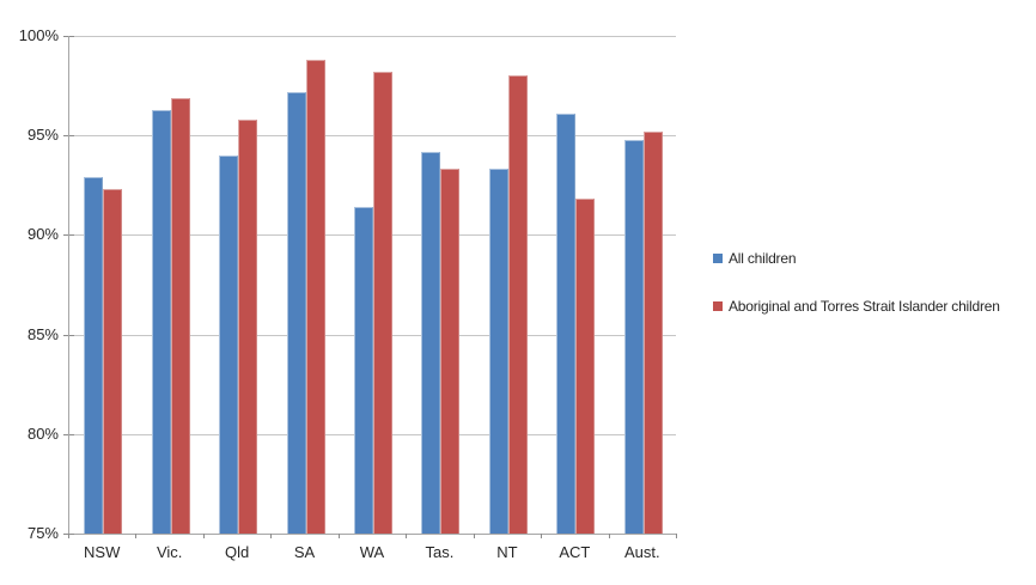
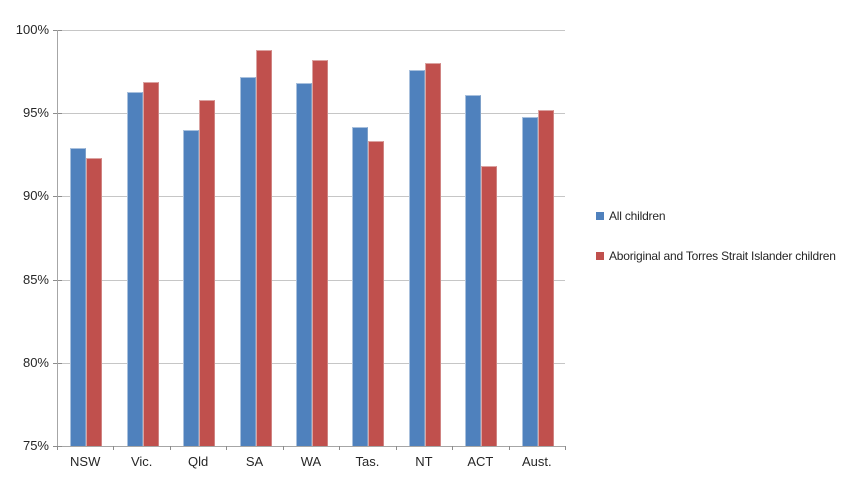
All children/WA: 91.4% -> 96.8%
All children/NT: 93.3% -> 97.6%
